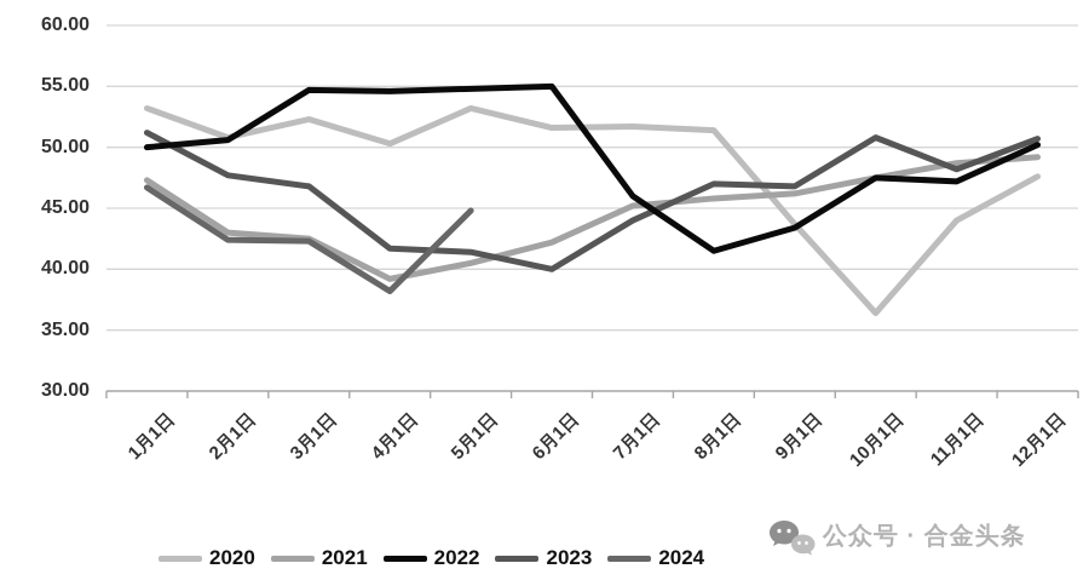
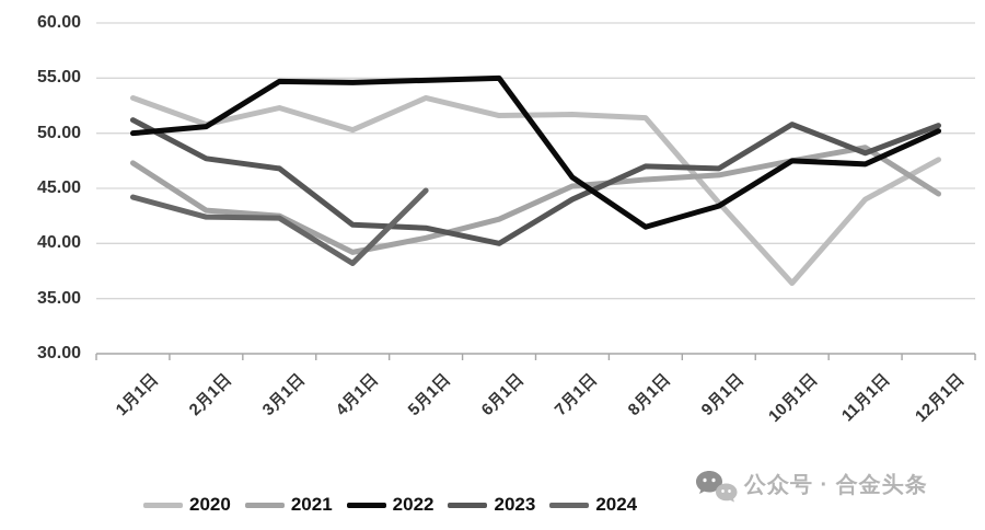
2024/1月1日: 46.7 -> 44.2
2021/12月1日: 49.2 -> 44.5
